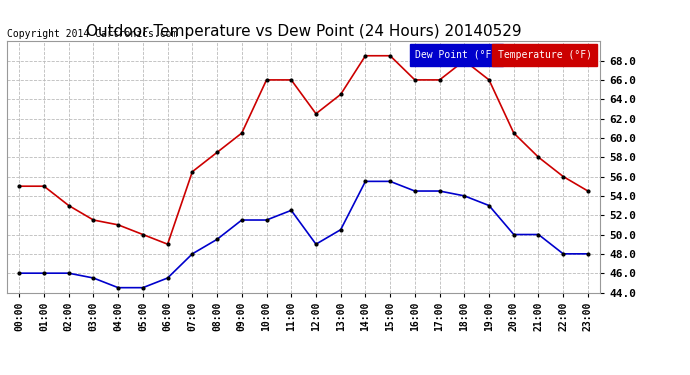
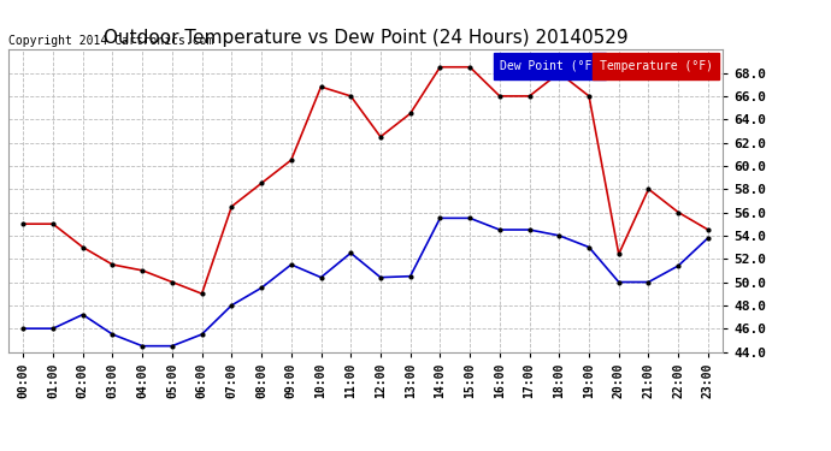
Dew Point (°F)/02:00: 46.0 -> 47.2
Temperature (°F)/10:00: 66.0 -> 66.8
Dew Point (°F)/10:00: 51.5 -> 50.4
Dew Point (°F)/12:00: 49.0 -> 50.4
Temperature (°F)/20:00: 60.5 -> 52.4
Dew Point (°F)/22:00: 48.0 -> 51.4
Dew Point (°F)/23:00: 48.0 -> 53.8
